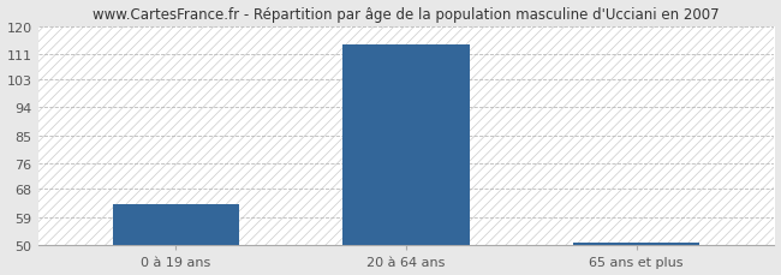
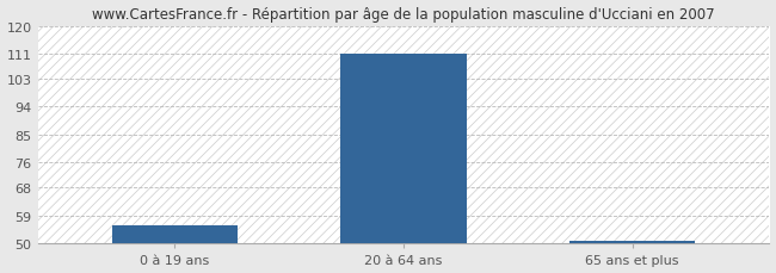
0 à 19 ans: 63 -> 56
20 à 64 ans: 114 -> 111
